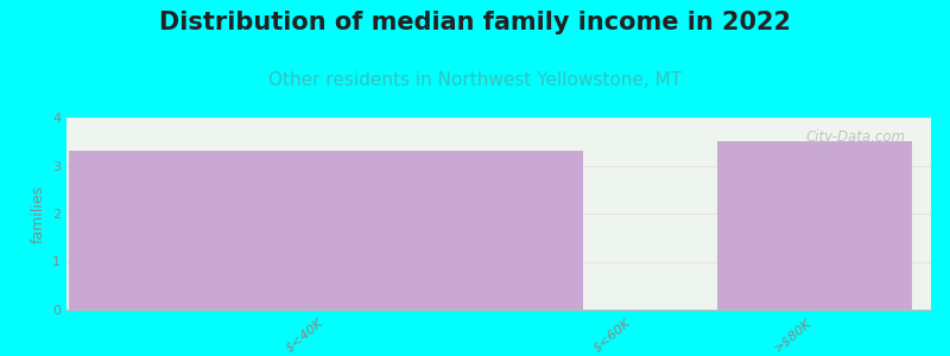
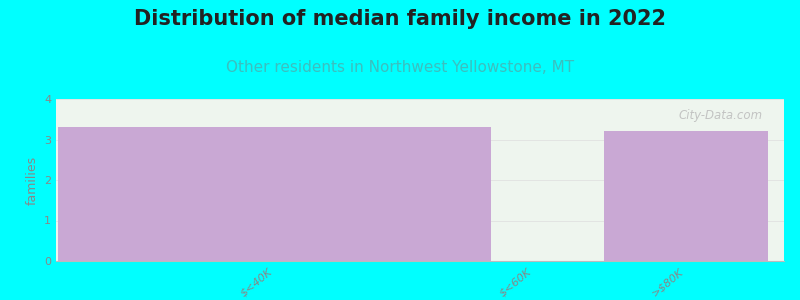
>$80K: 3.5 -> 3.2
